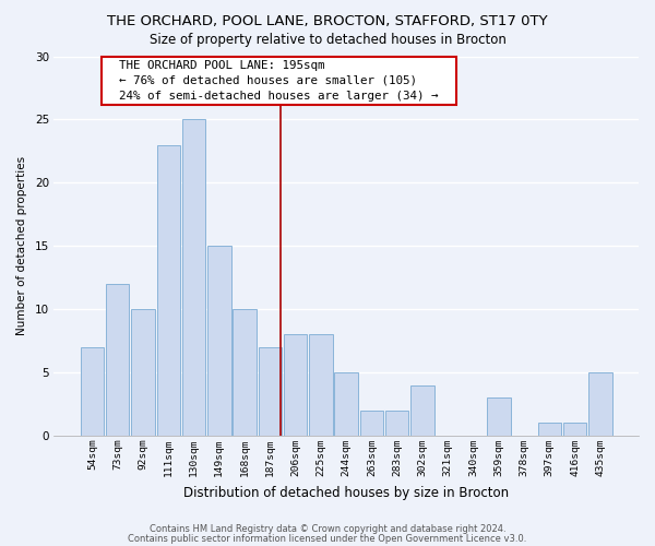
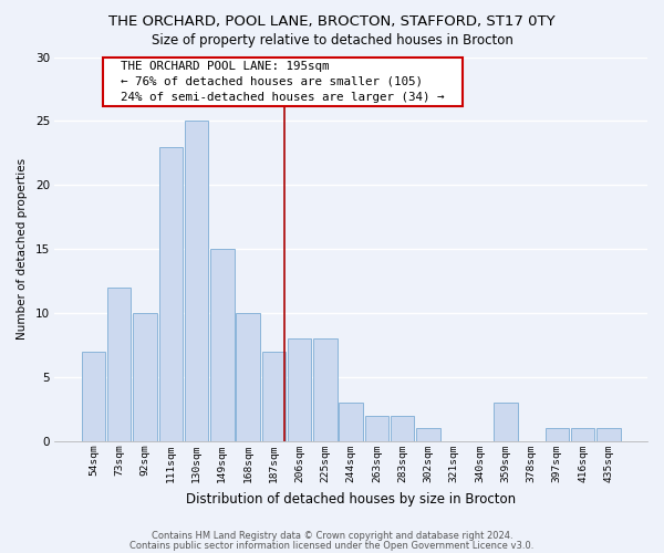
244sqm: 5 -> 3
302sqm: 4 -> 1
435sqm: 5 -> 1
